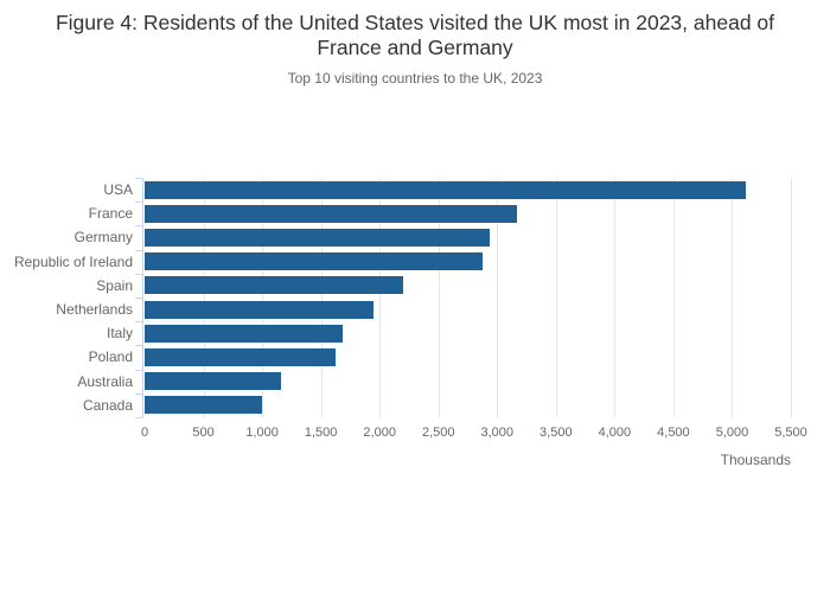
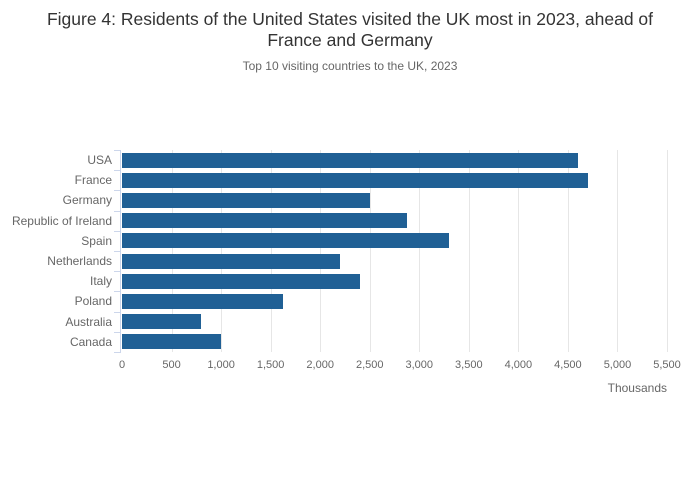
USA: 5100 -> 4600
France: 3200 -> 4700
Germany: 2900 -> 2500
Spain: 2200 -> 3300
Netherlands: 2000 -> 2200
Italy: 1700 -> 2400
Australia: 1200 -> 800
